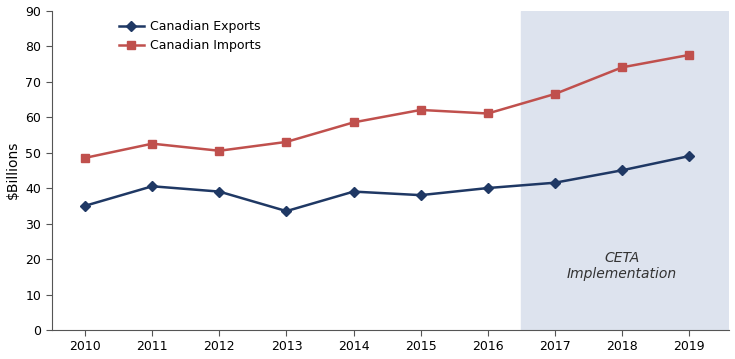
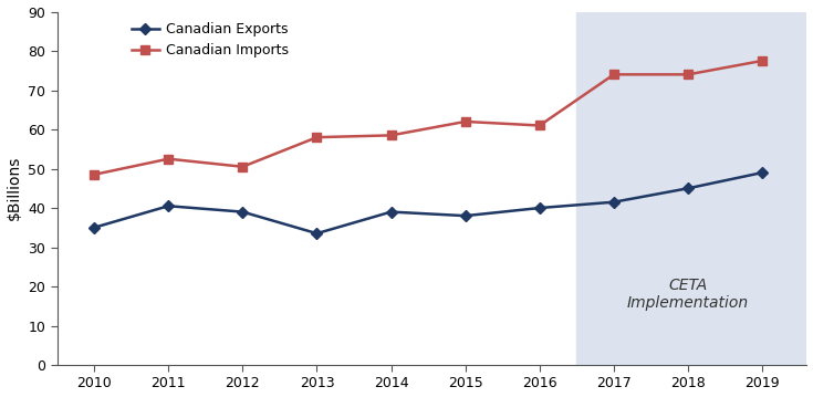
Canadian Imports/2013: 53.0 -> 58.0
Canadian Imports/2017: 66.5 -> 74.0
